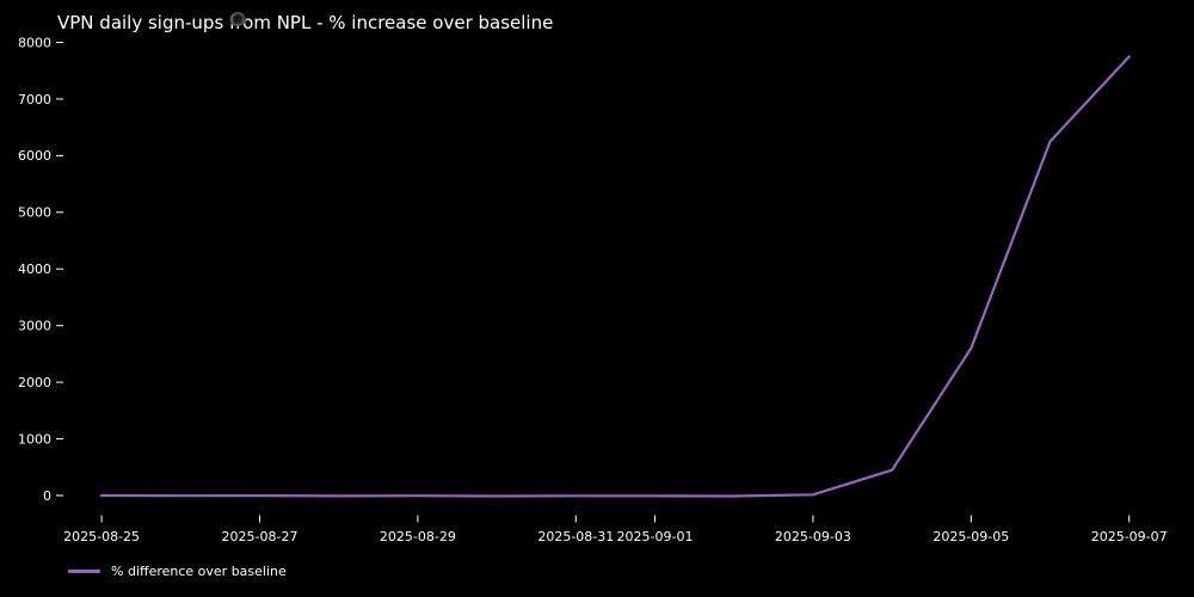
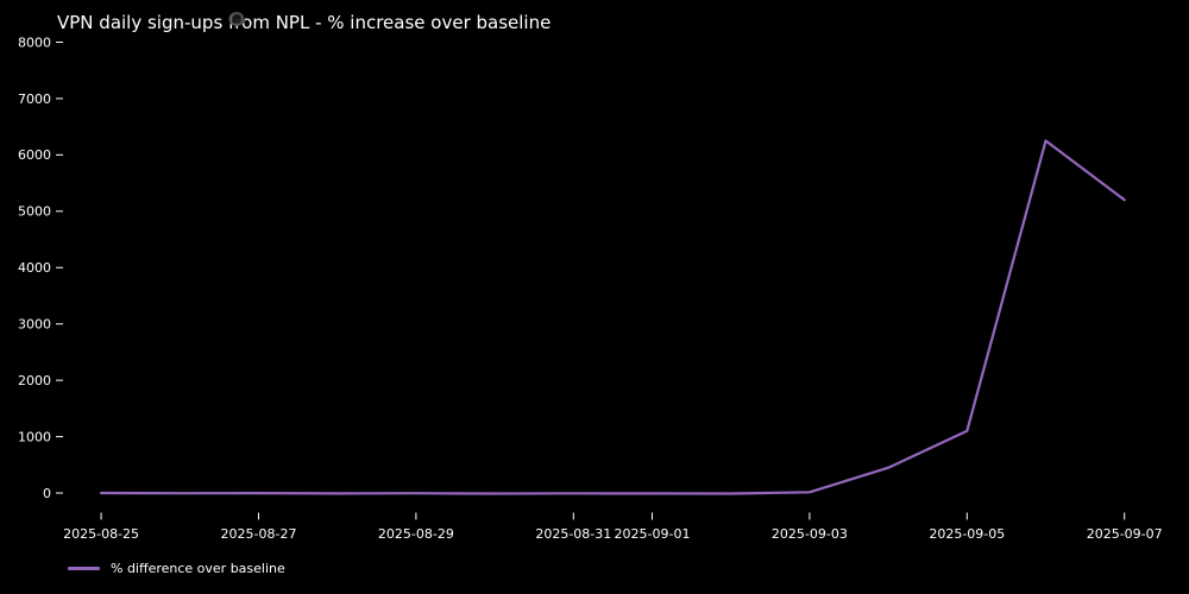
2025-09-05: 2600 -> 1100
2025-09-07: 7800 -> 5200
